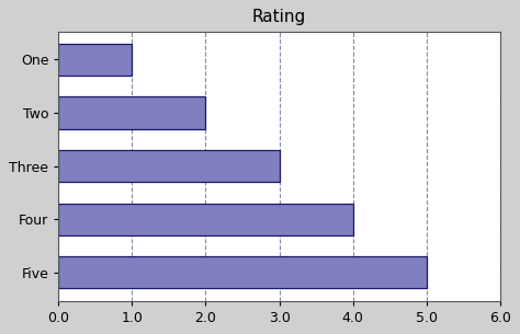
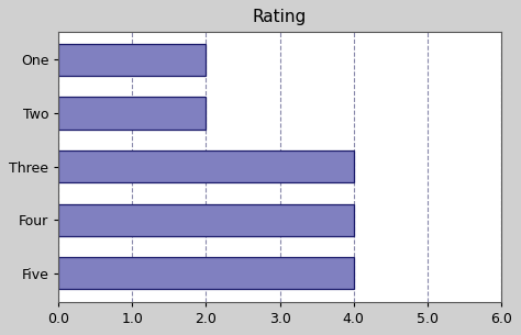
One: 1 -> 2
Three: 3 -> 4
Five: 5 -> 4
